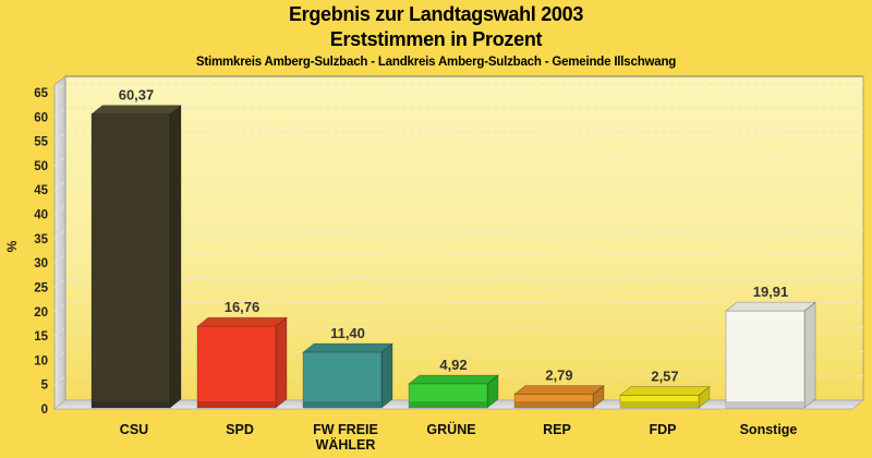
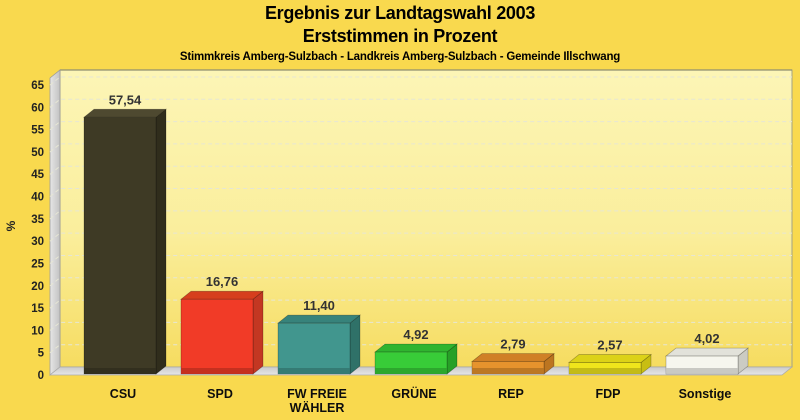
CSU: 60,37 -> 57,54
Sonstige: 19,91 -> 4,02
